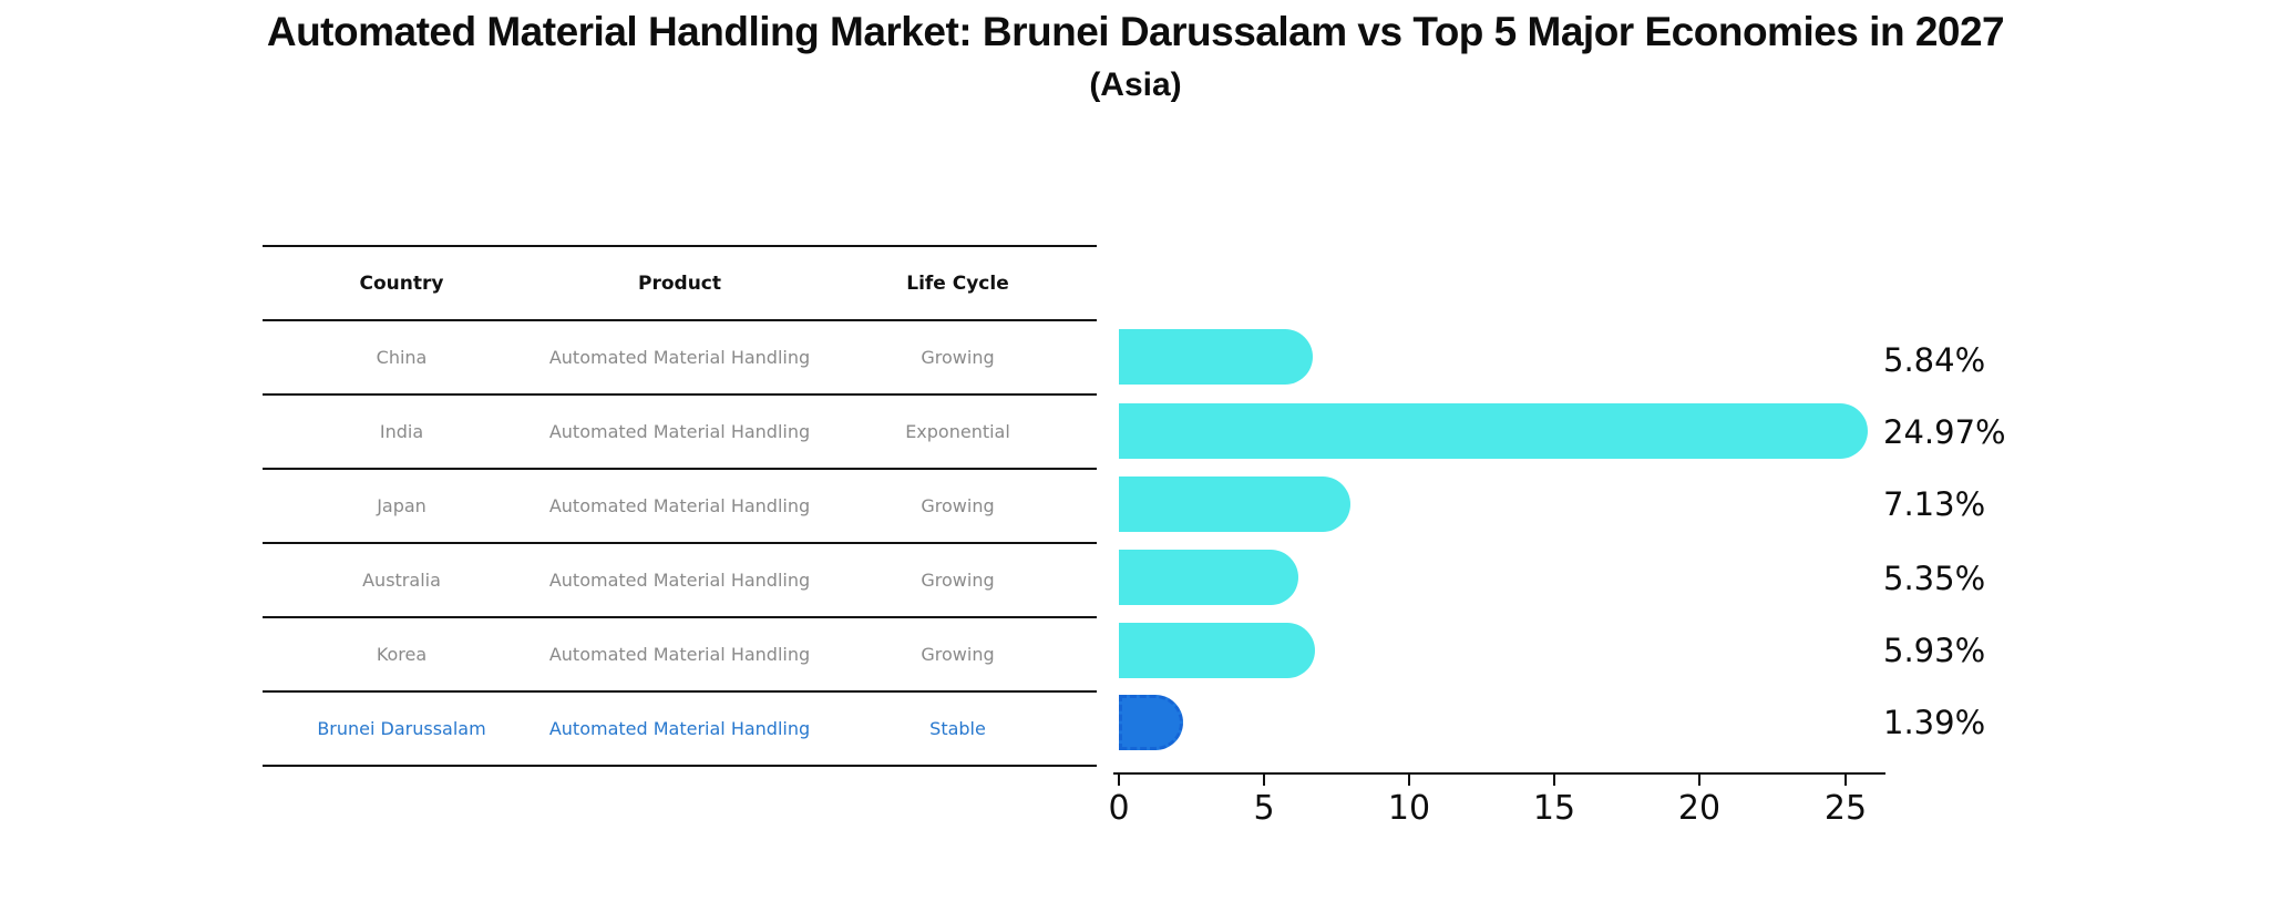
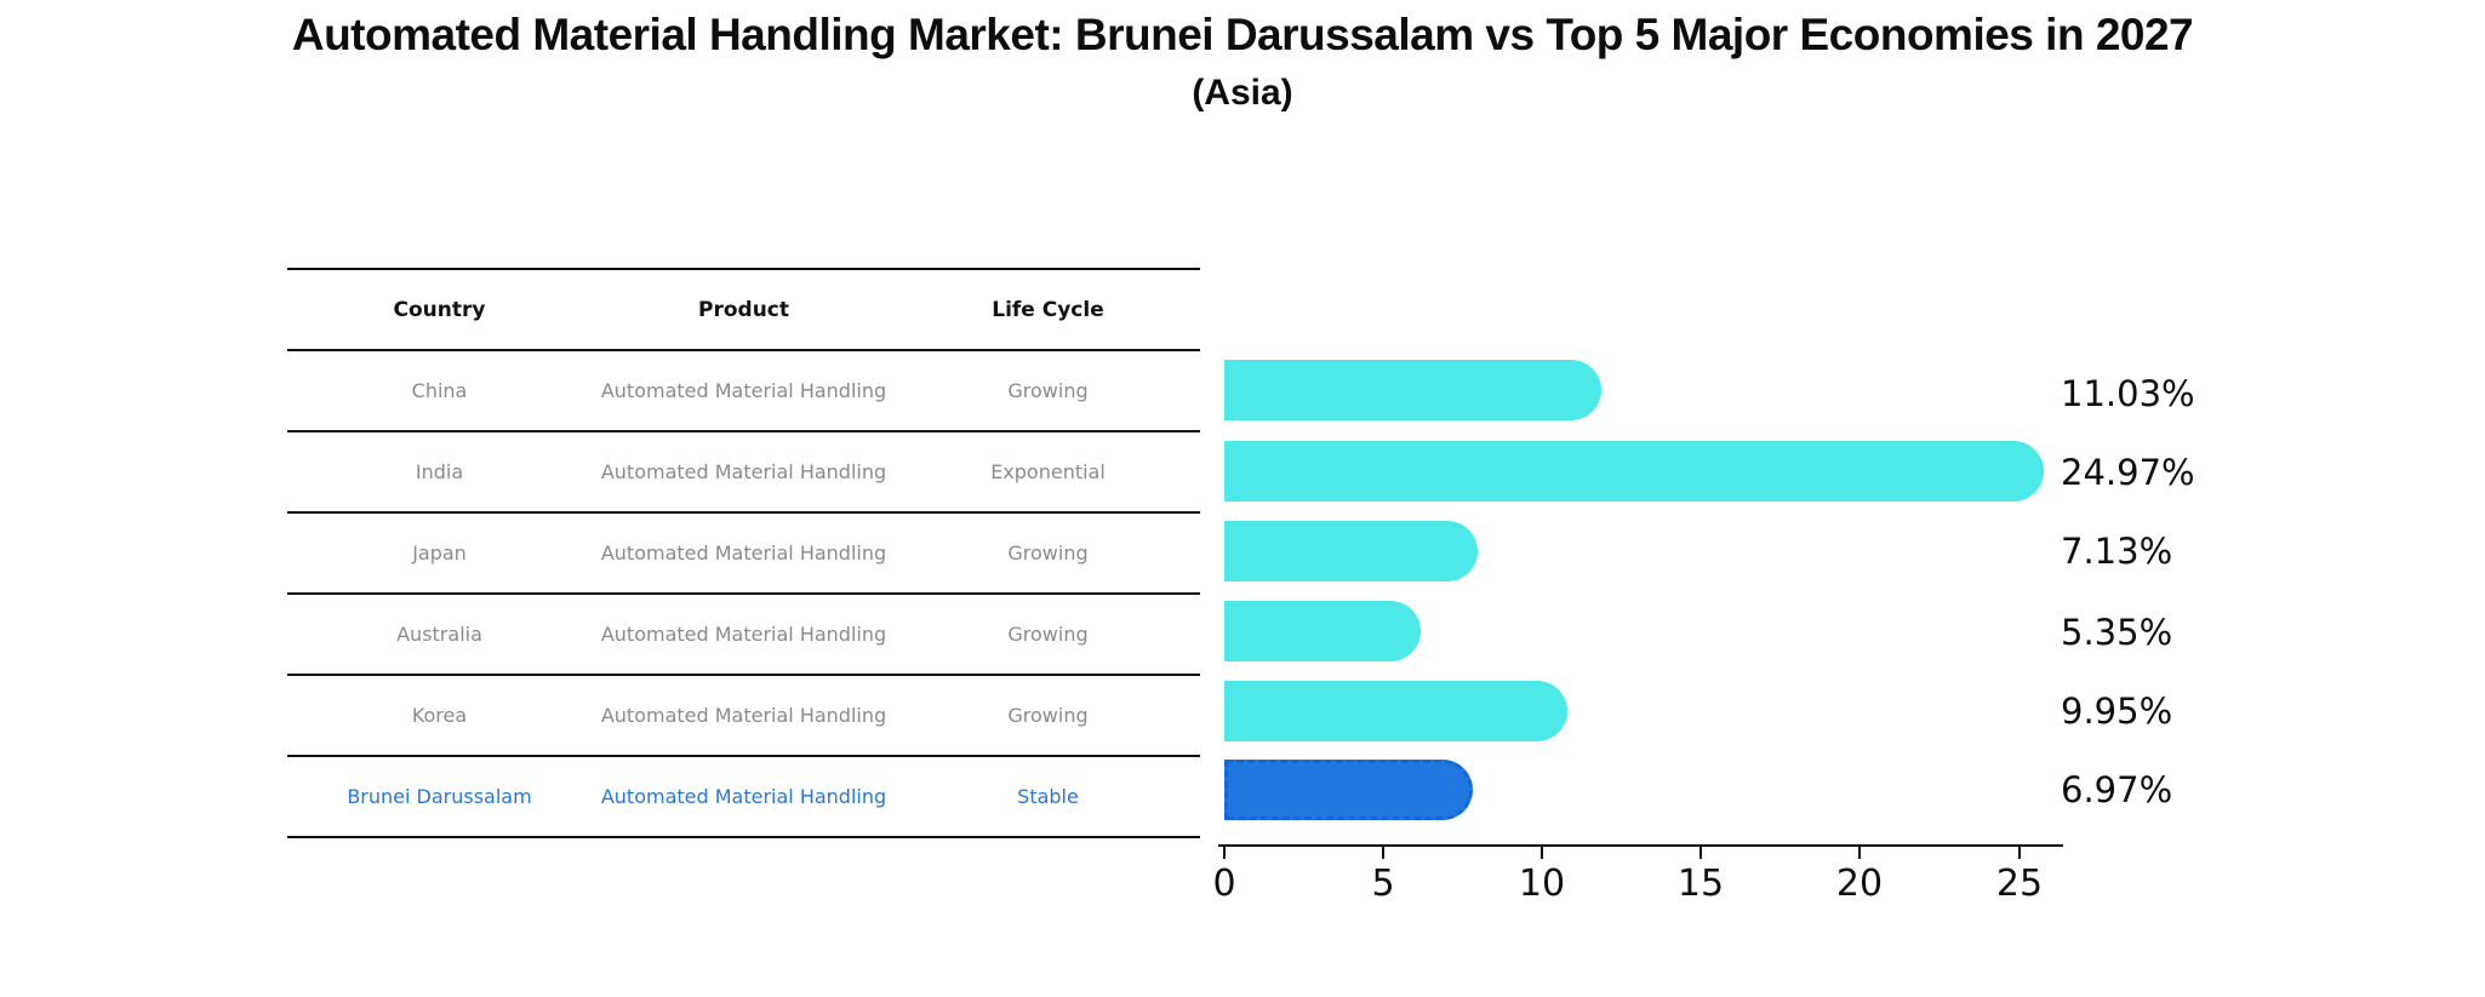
China: 5.84% -> 11.03%
Korea: 5.93% -> 9.95%
Brunei Darussalam: 1.39% -> 6.97%
